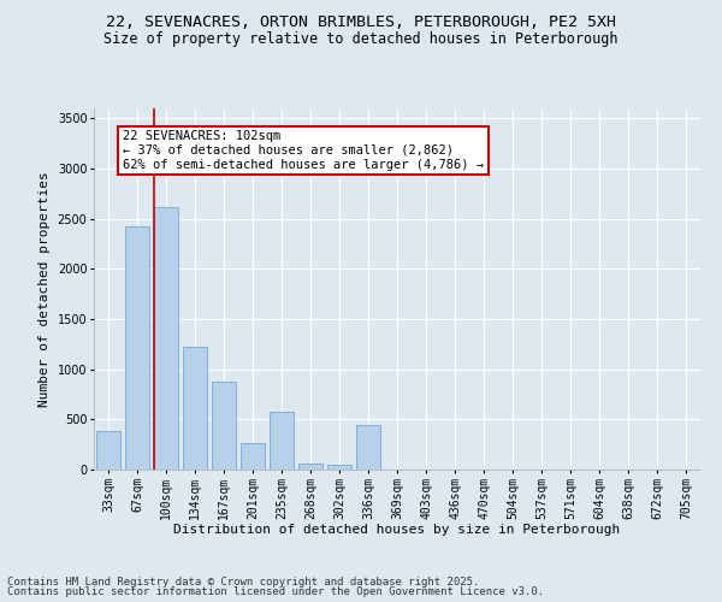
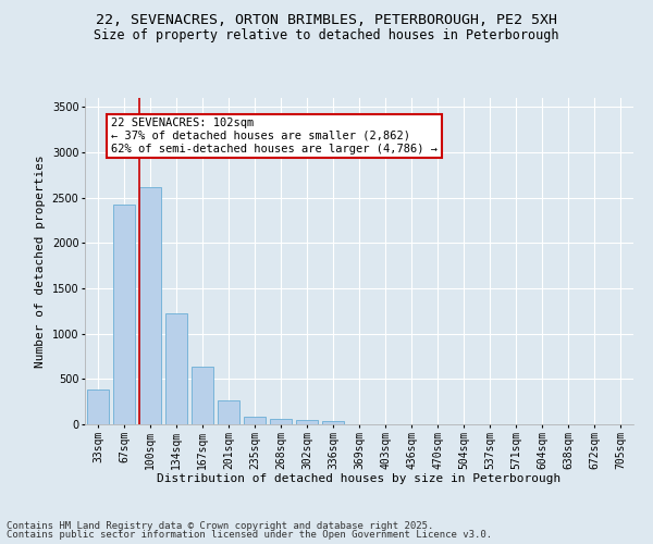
167sqm: 880 -> 640
235sqm: 580 -> 90
336sqm: 440 -> 40
